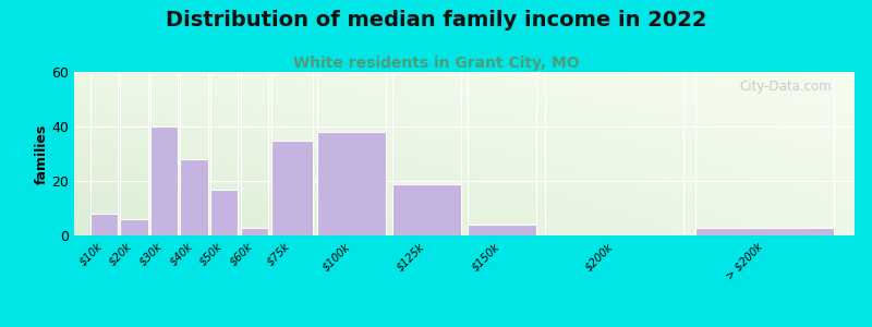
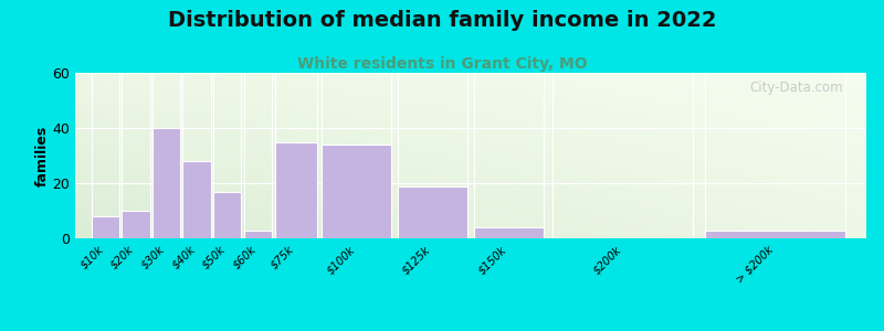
$20k: 6 -> 10
$100k: 38 -> 34
